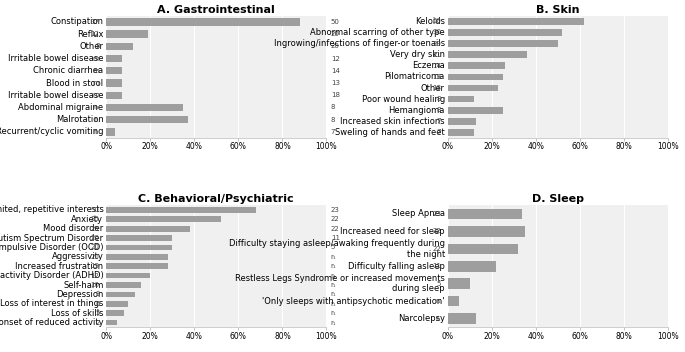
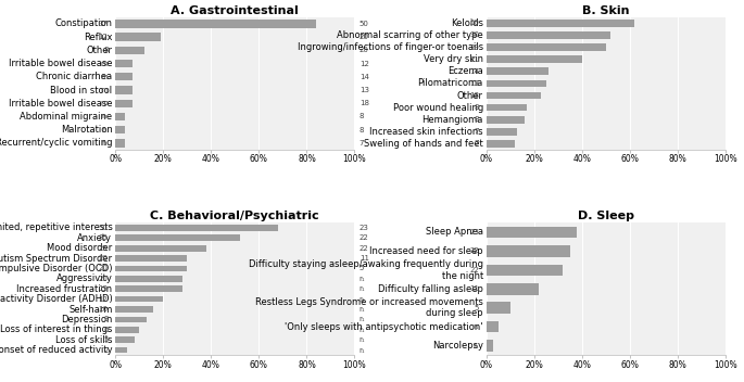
A. Gastrointestinal/Constipation: 88% -> 84%
A. Gastrointestinal/Abdominal migraine: 35% -> 4%
A. Gastrointestinal/Malrotation: 37% -> 4%
B. Skin/Very dry skin: 36% -> 40%
B. Skin/Poor wound healing: 12% -> 17%
B. Skin/Hemangioma: 25% -> 16%
D. Sleep/Sleep Apnea: 34% -> 38%
D. Sleep/Narcolepsy: 13% -> 3%
